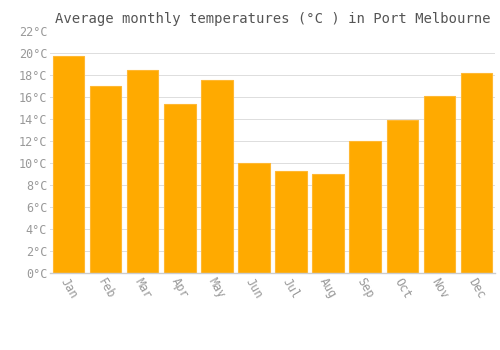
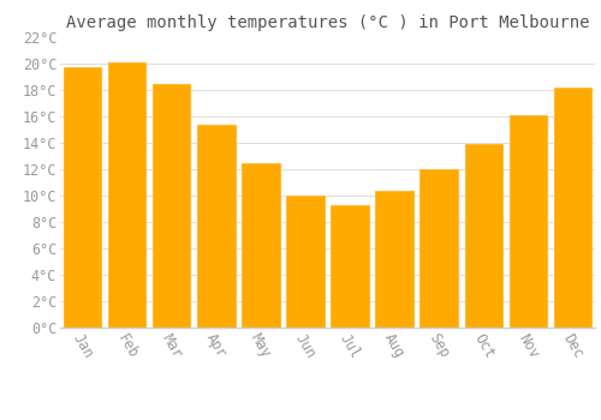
Feb: 17.0°C -> 20.1°C
May: 17.6°C -> 12.5°C
Aug: 9.0°C -> 10.4°C
